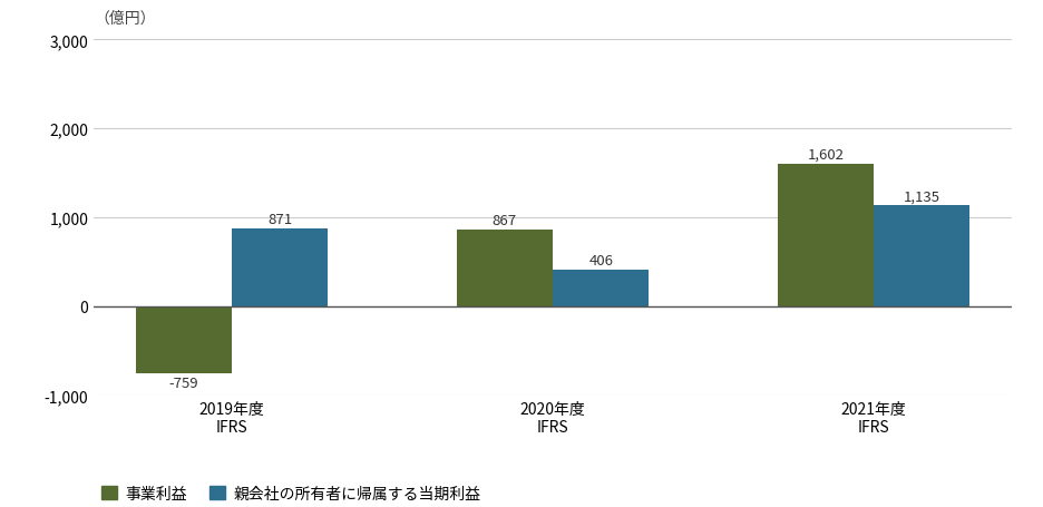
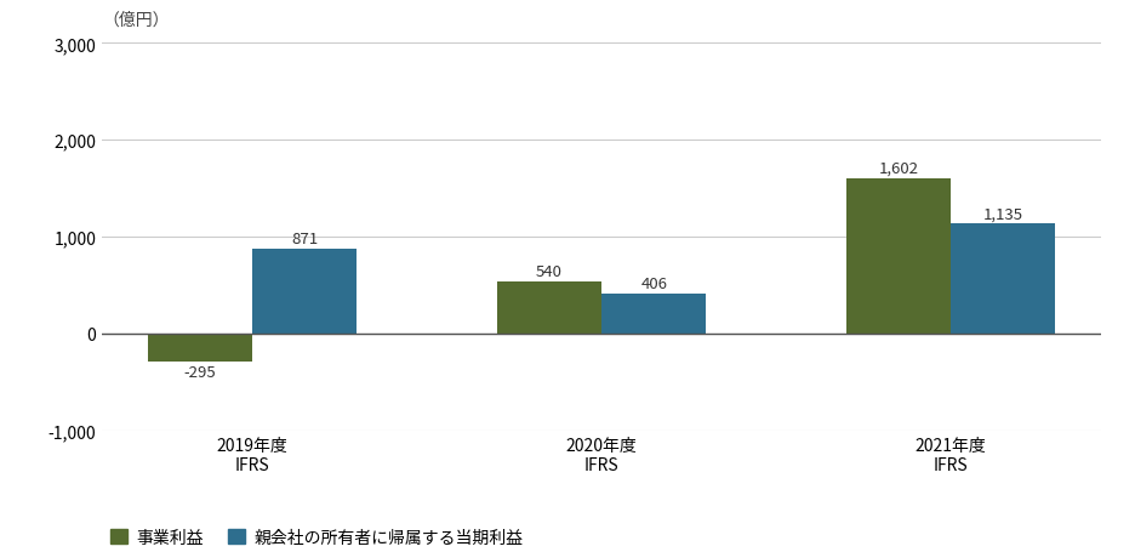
事業利益/2019年度 IFRS: -759 -> -295
事業利益/2020年度 IFRS: 867 -> 540
